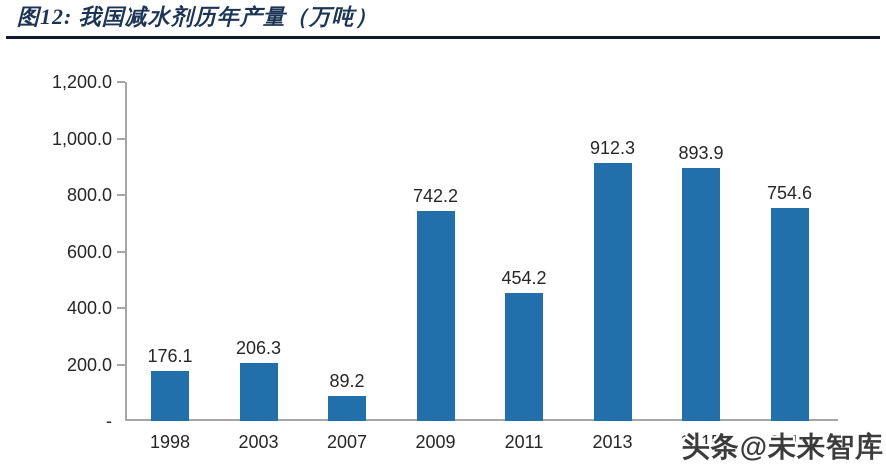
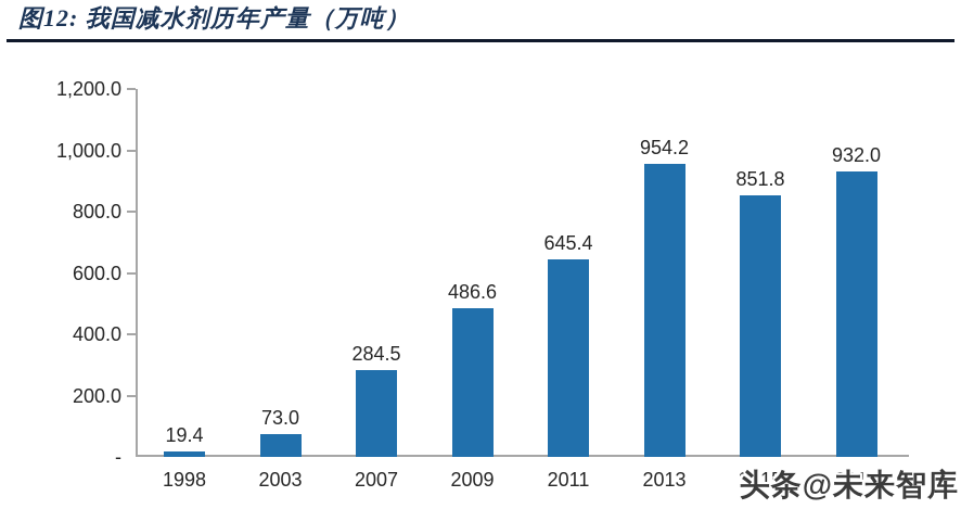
1998: 176.1 -> 19.4
2003: 206.3 -> 73.0
2007: 89.2 -> 284.5
2009: 742.2 -> 486.6
2011: 454.2 -> 645.4
2013: 912.3 -> 954.2
2015: 893.9 -> 851.8
2017: 754.6 -> 932.0
